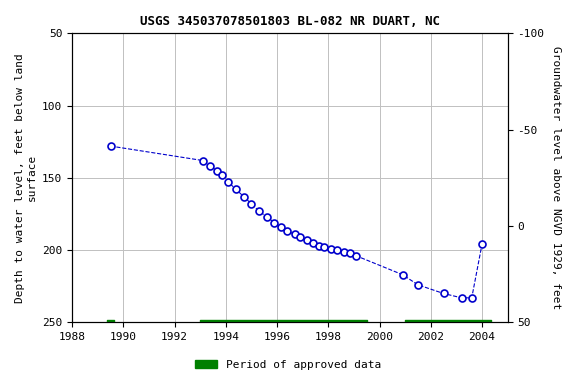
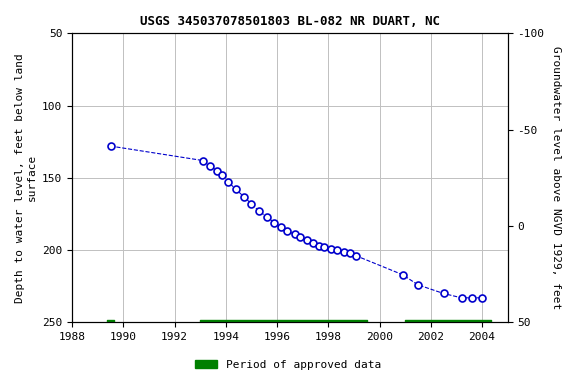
2004: 196 -> 233
